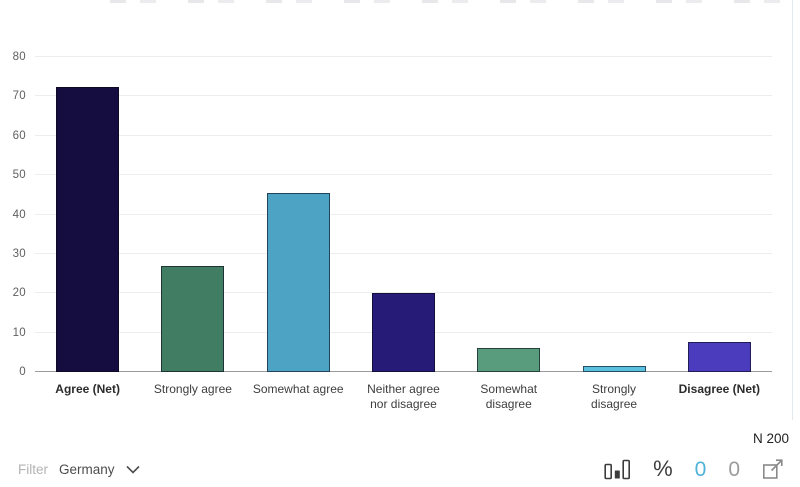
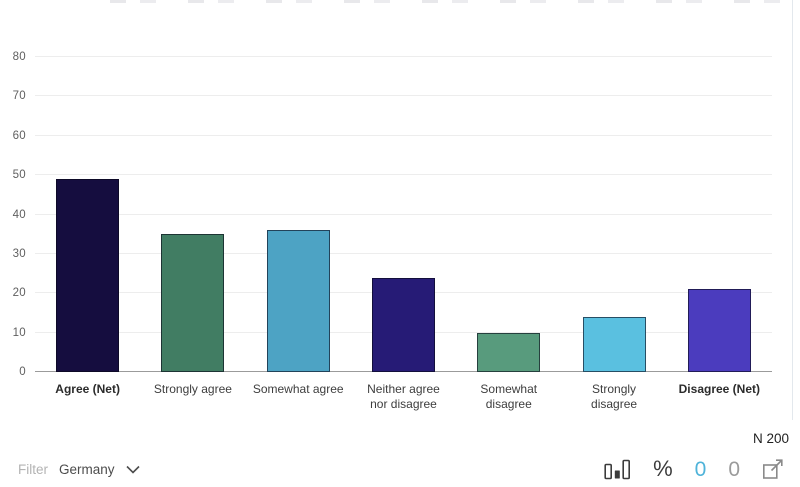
Agree (Net): 72 -> 49
Strongly agree: 27 -> 35
Somewhat agree: 46 -> 36
Neither agree nor disagree: 20 -> 24
Somewhat disagree: 6 -> 10
Strongly disagree: 2 -> 14
Disagree (Net): 8 -> 21
